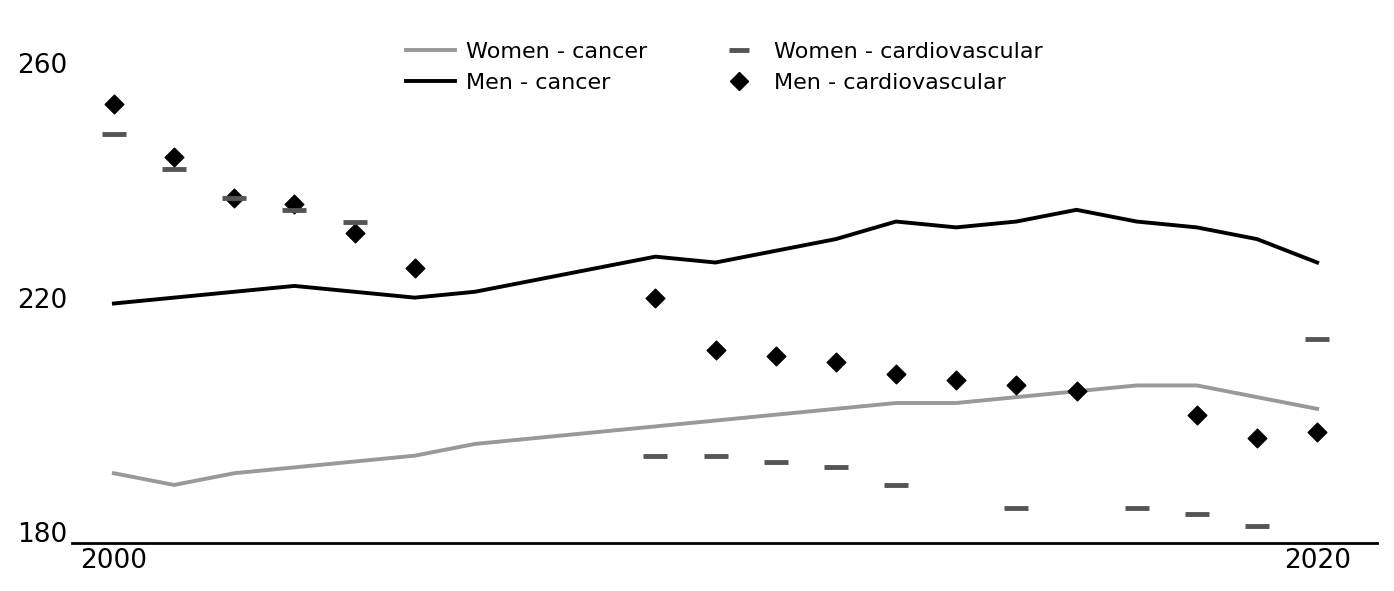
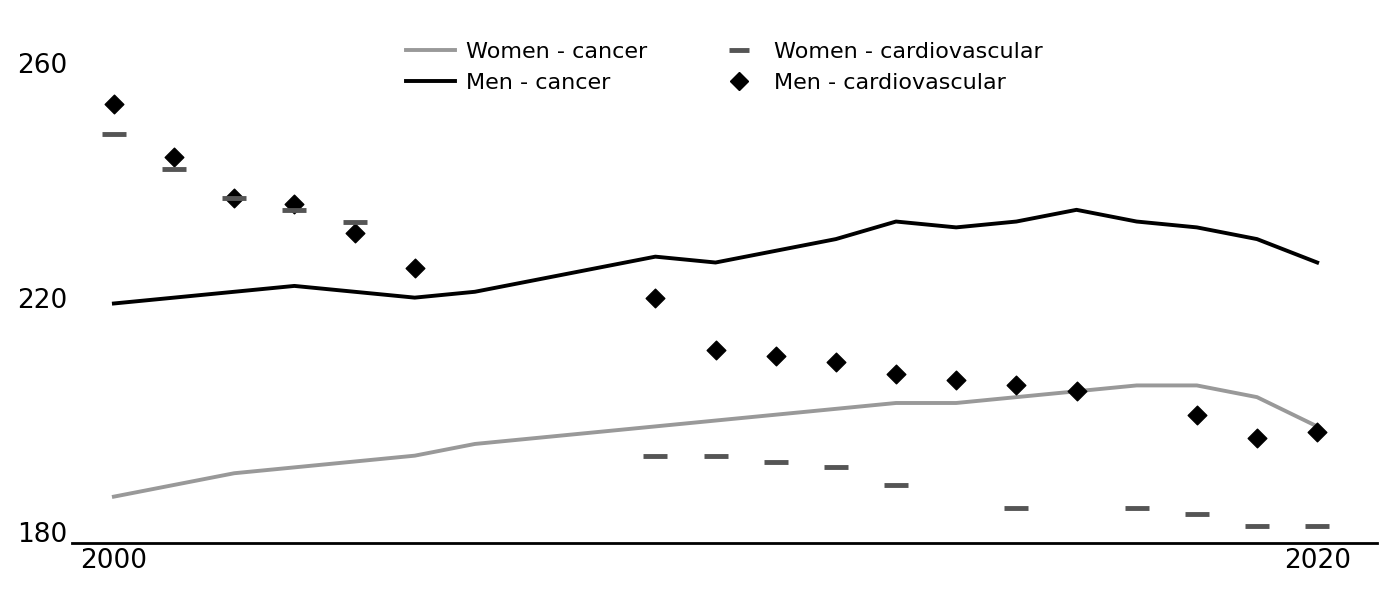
Women - cancer/2000: 190 -> 186
Women - cancer/2020: 201 -> 198
Women - cardiovascular/2020: 213 -> 181
